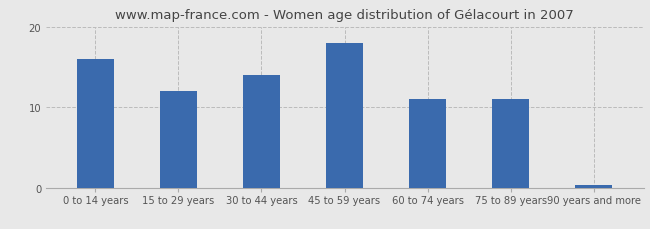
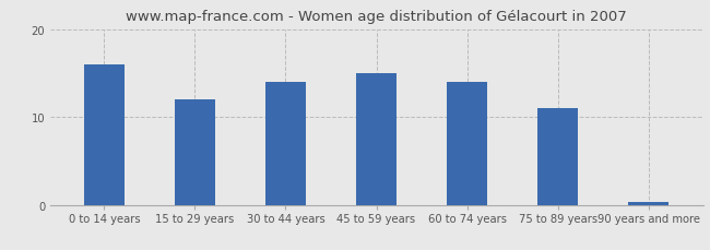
45 to 59 years: 18.0 -> 15.0
60 to 74 years: 11.0 -> 14.0
